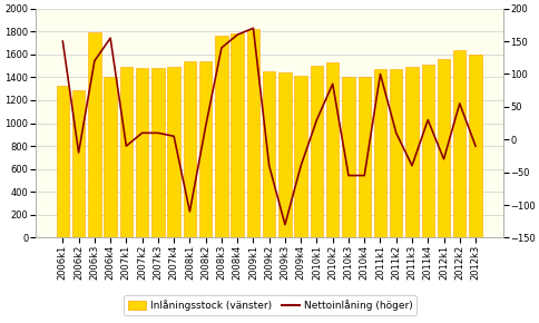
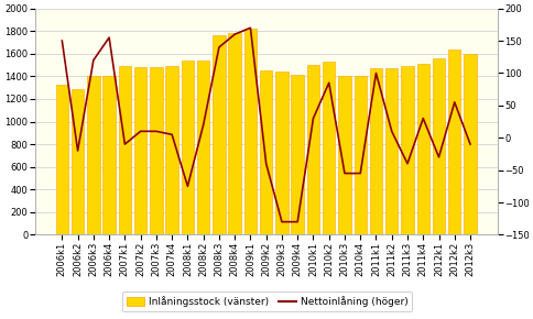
Inlåningsstock (vänster)/2006k3: 1790 -> 1400
Nettoinlåning (höger)/2008k1: -110 -> -75
Nettoinlåning (höger)/2009k4: -40 -> -130
